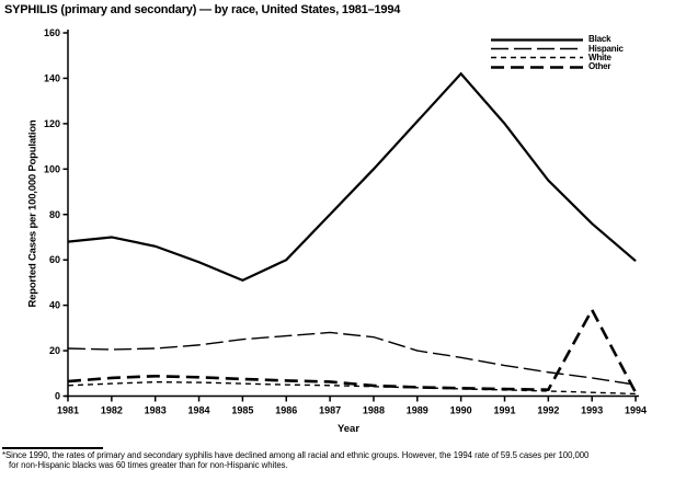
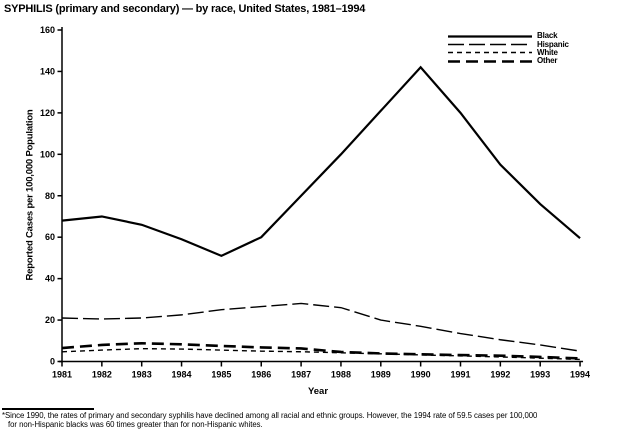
Other/1993: 38 -> 2
